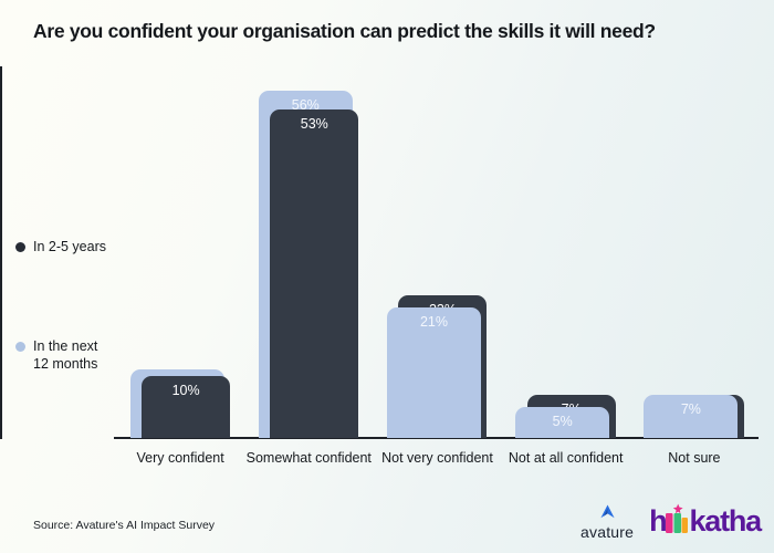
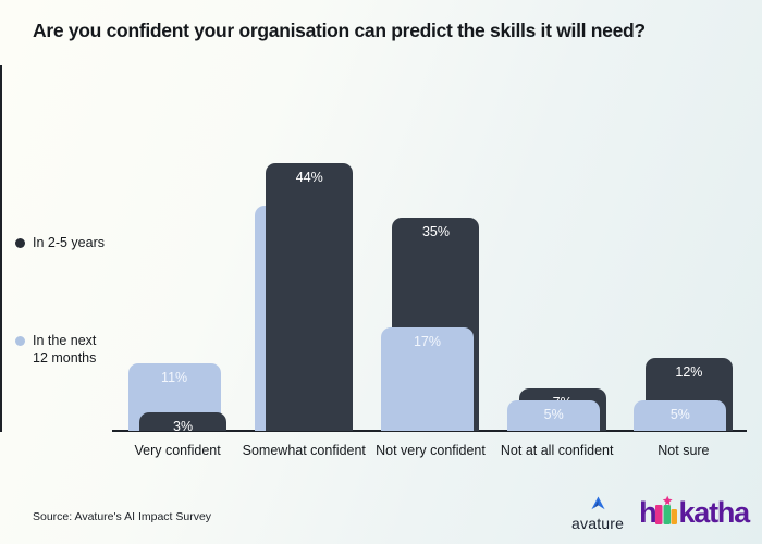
In 2-5 years/Very confident: 10% -> 3%
In the next 12 months/Somewhat confident: 56% -> 37%
In 2-5 years/Somewhat confident: 53% -> 44%
In the next 12 months/Not very confident: 21% -> 17%
In 2-5 years/Not very confident: 23% -> 35%
In the next 12 months/Not sure: 7% -> 5%
In 2-5 years/Not sure: 7% -> 12%
